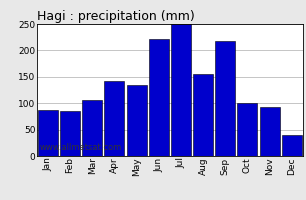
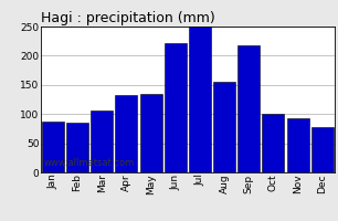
Apr: 142 -> 132
Dec: 40 -> 78
